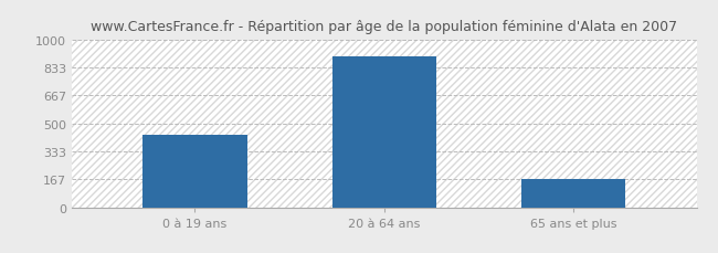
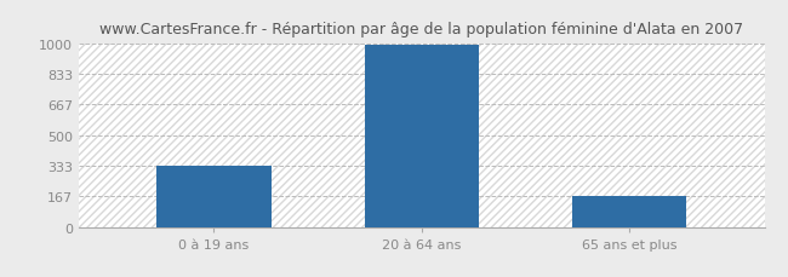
0 à 19 ans: 430 -> 330
20 à 64 ans: 900 -> 990
